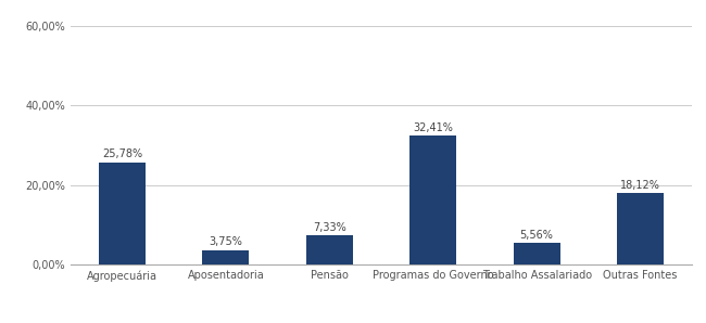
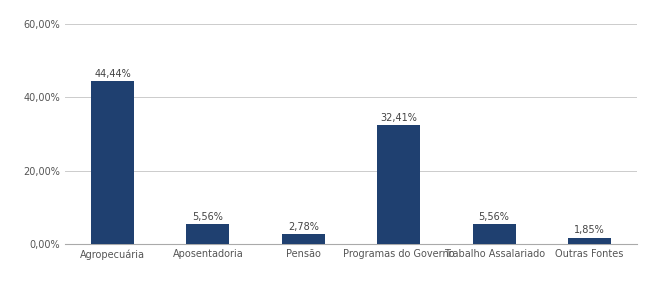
Agropecuária: 25,78% -> 44,44%
Aposentadoria: 3,75% -> 5,56%
Pensão: 7,33% -> 2,78%
Outras Fontes: 18,12% -> 1,85%
